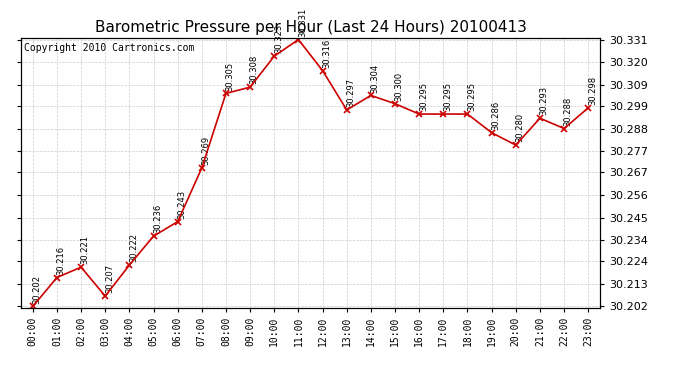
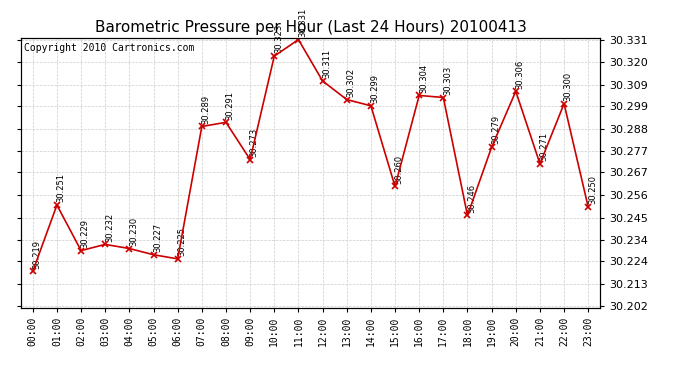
00:00: 30.202 -> 30.219
01:00: 30.216 -> 30.251
02:00: 30.221 -> 30.229
03:00: 30.207 -> 30.232
04:00: 30.222 -> 30.230
05:00: 30.236 -> 30.227
06:00: 30.243 -> 30.225
07:00: 30.269 -> 30.289
08:00: 30.305 -> 30.291
09:00: 30.308 -> 30.273
12:00: 30.316 -> 30.311
13:00: 30.297 -> 30.302
14:00: 30.304 -> 30.299
15:00: 30.300 -> 30.260
16:00: 30.295 -> 30.304
17:00: 30.295 -> 30.303
18:00: 30.295 -> 30.246
19:00: 30.286 -> 30.279
20:00: 30.280 -> 30.306
21:00: 30.293 -> 30.271
22:00: 30.288 -> 30.300
23:00: 30.298 -> 30.250
